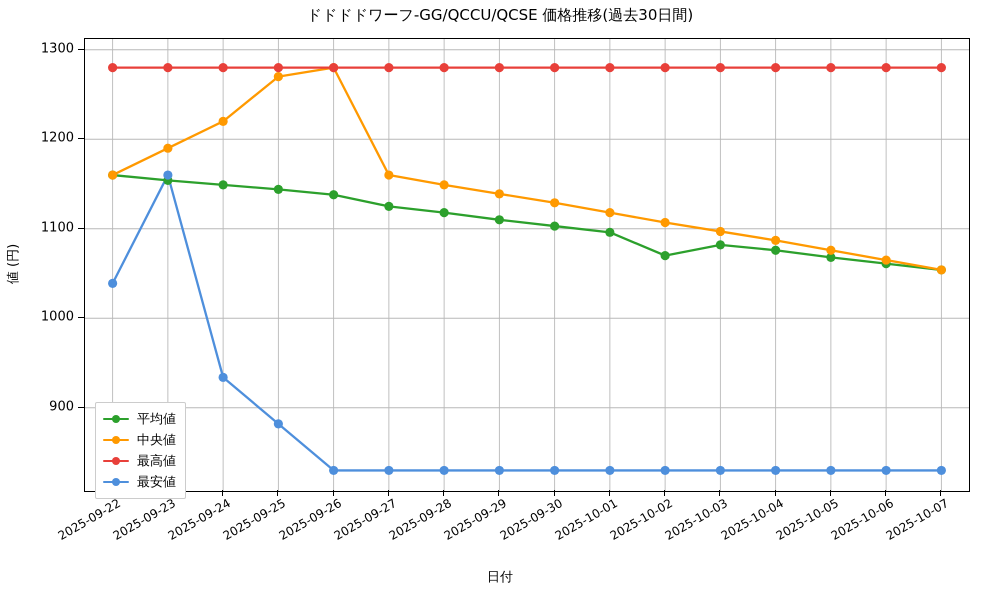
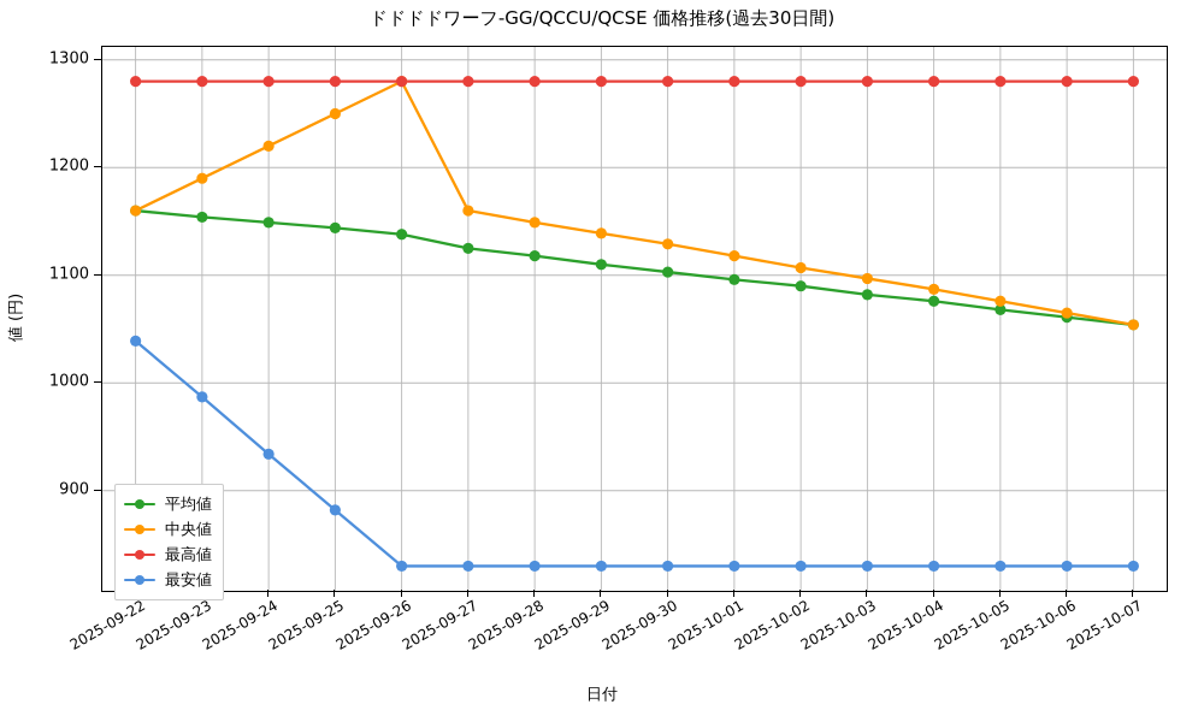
最安値/2025-09-23: 1160 -> 990
中央値/2025-09-25: 1270 -> 1250
平均値/2025-10-02: 1070 -> 1090
